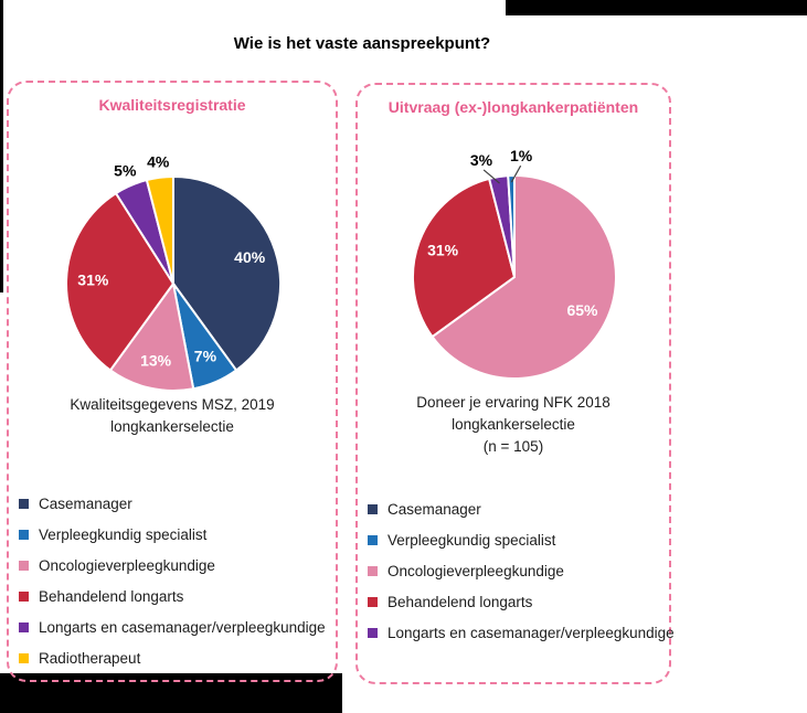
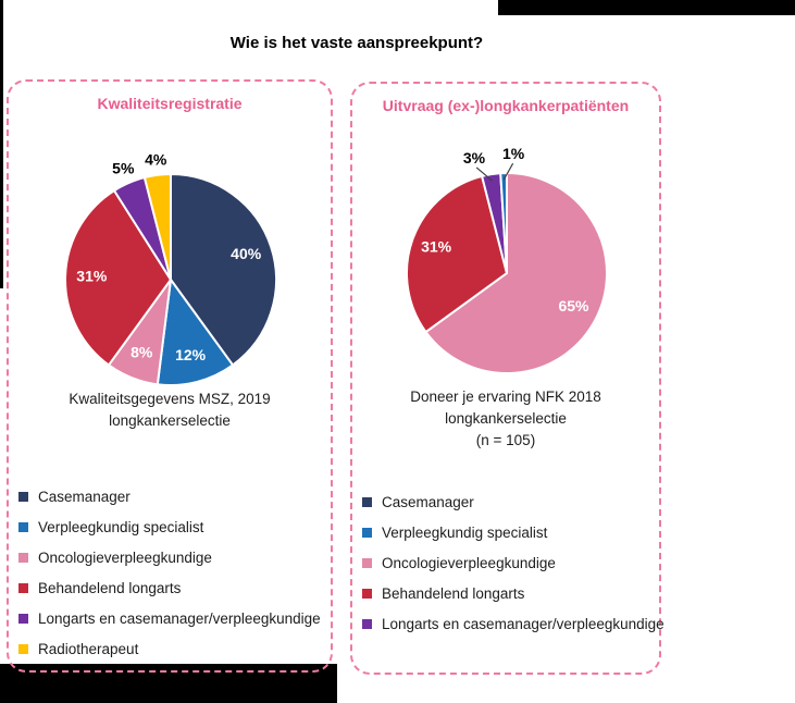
Kwaliteitsregistratie/Verpleegkundig specialist: 7% -> 12%
Kwaliteitsregistratie/Oncologieverpleegkundige: 13% -> 8%
